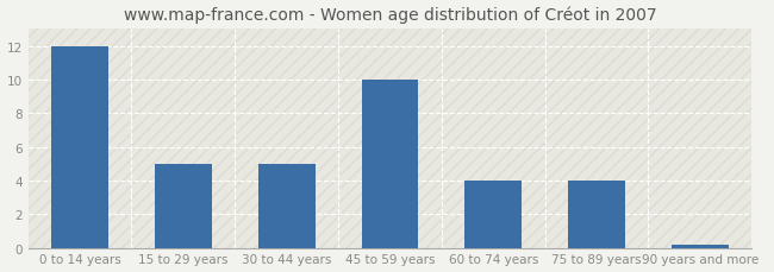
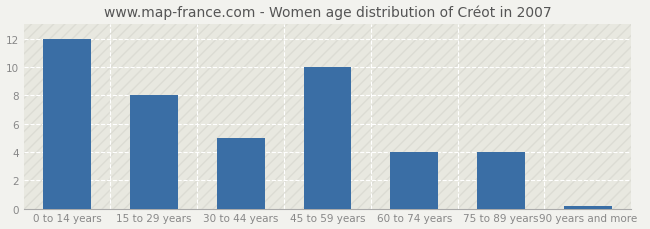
15 to 29 years: 5.0 -> 8.0
